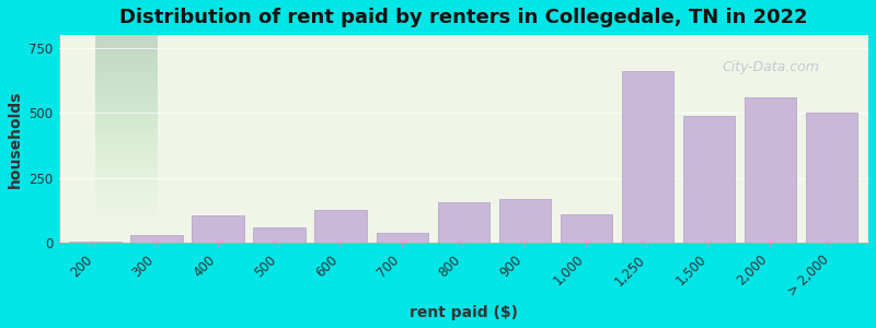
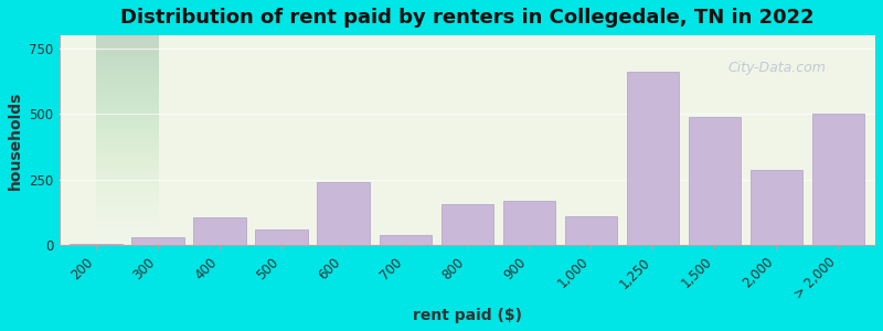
600: 125 -> 240
2,000: 560 -> 285
